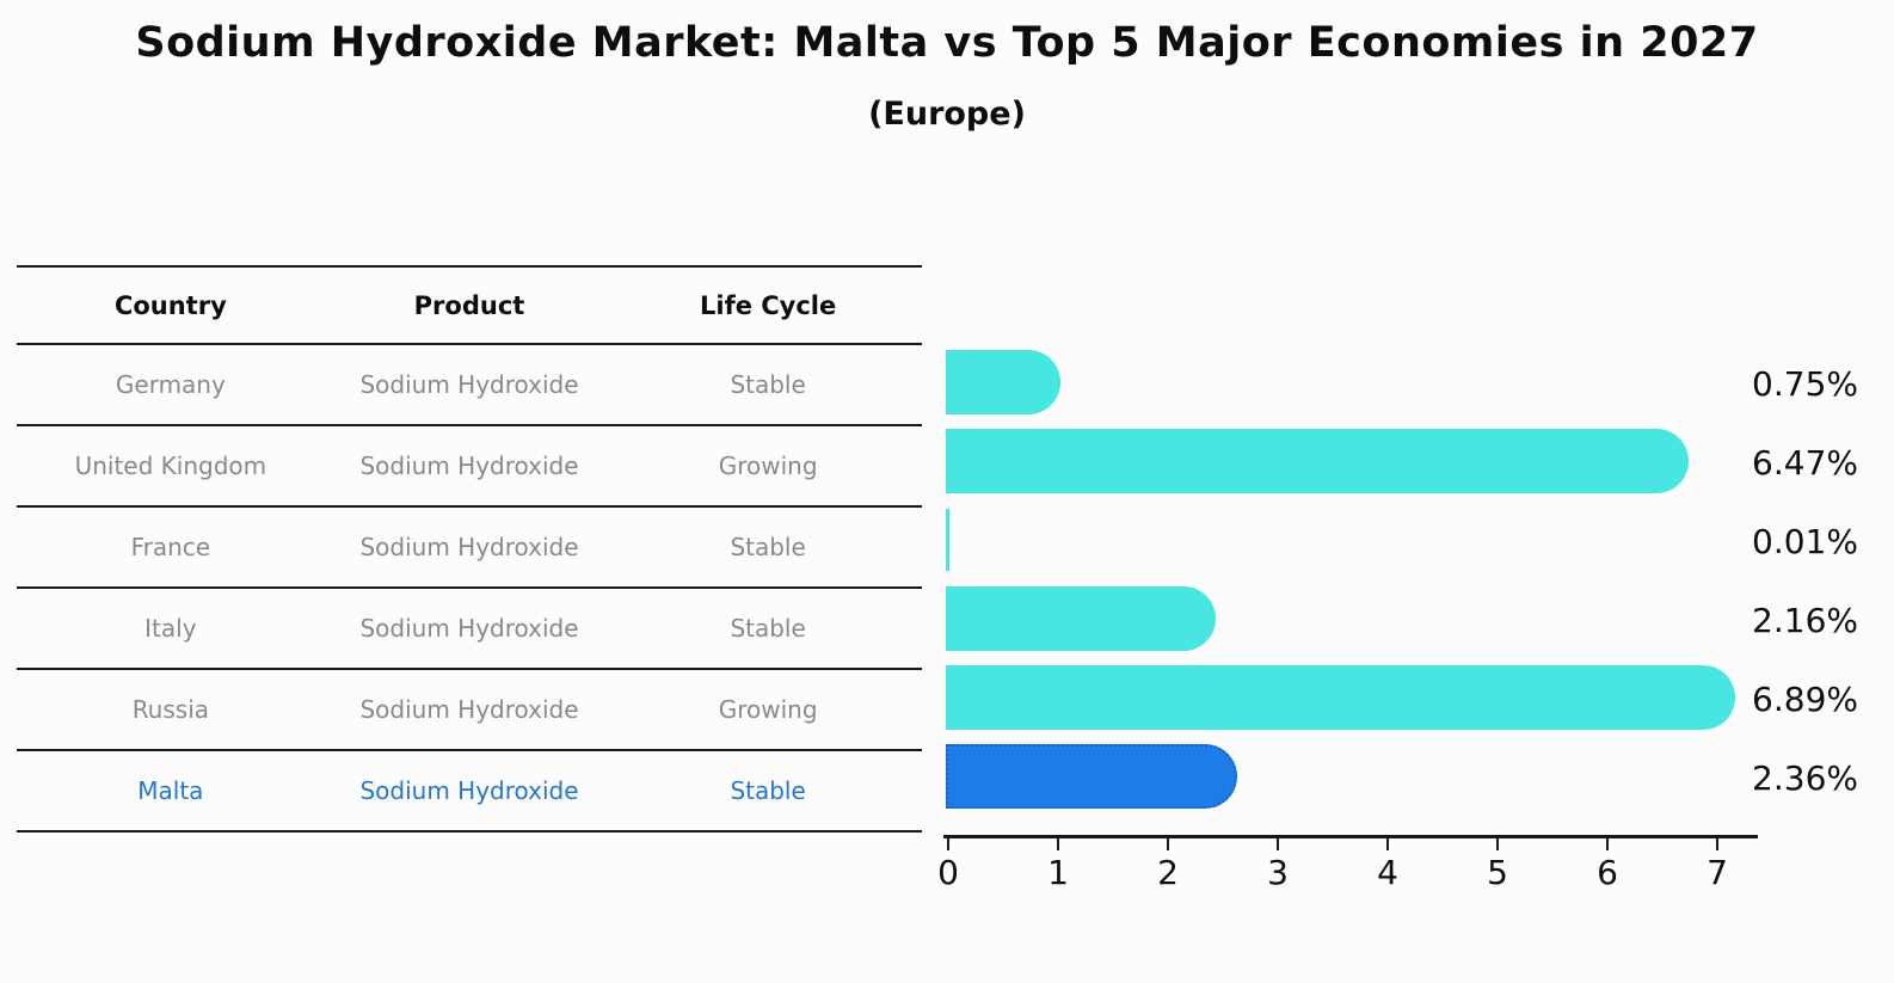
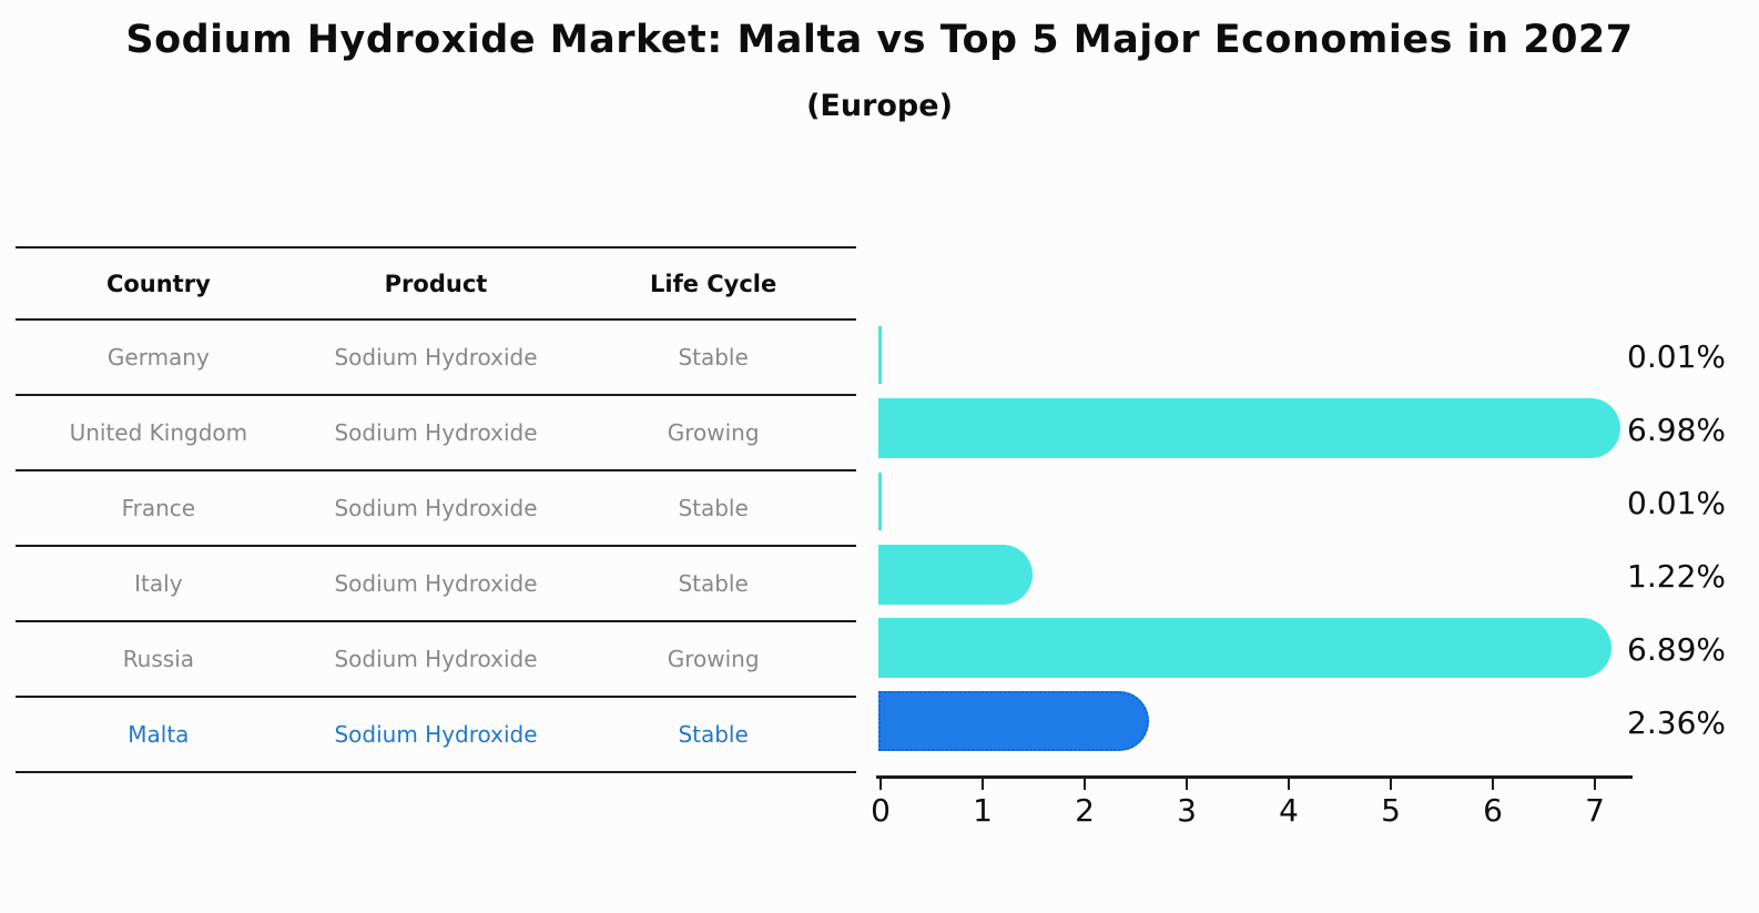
Germany: 0.75% -> 0.01%
United Kingdom: 6.47% -> 6.98%
Italy: 2.16% -> 1.22%
